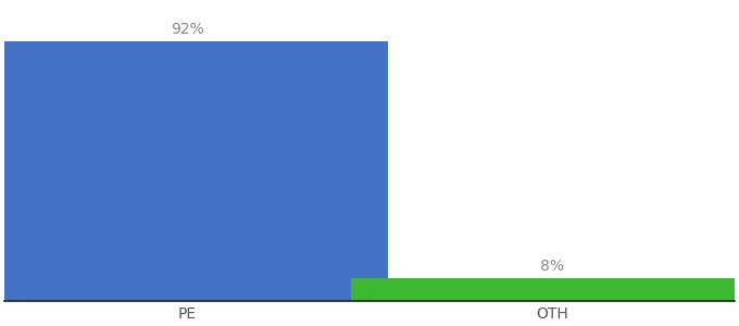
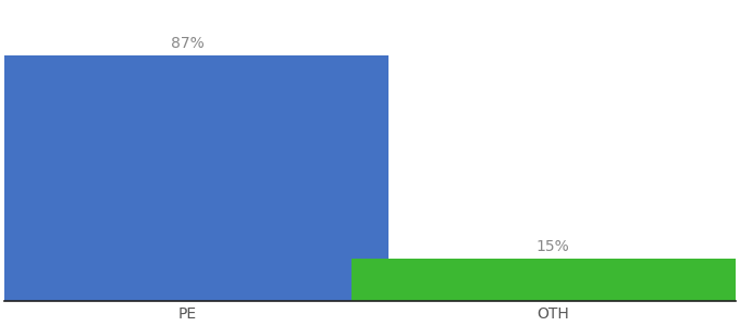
PE: 92% -> 87%
OTH: 8% -> 15%
